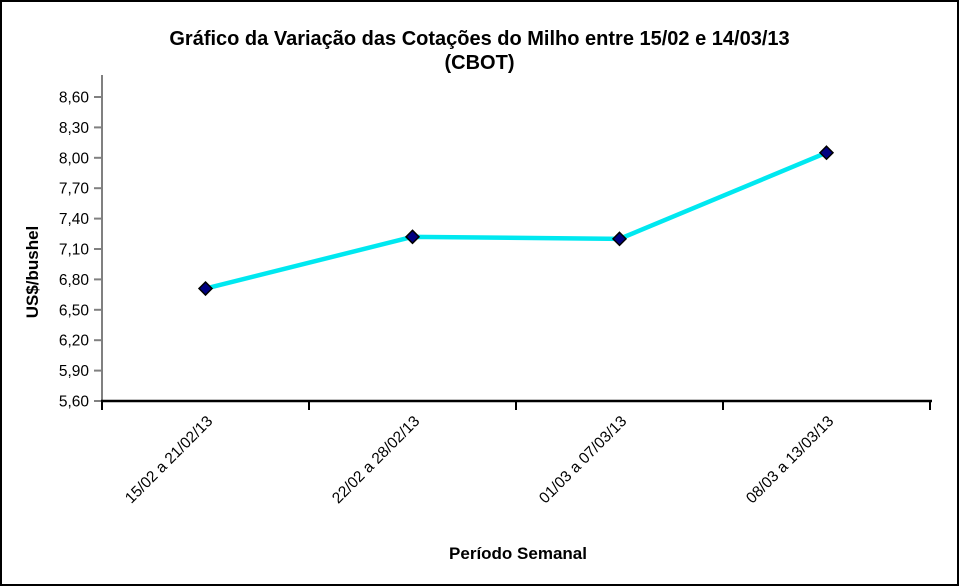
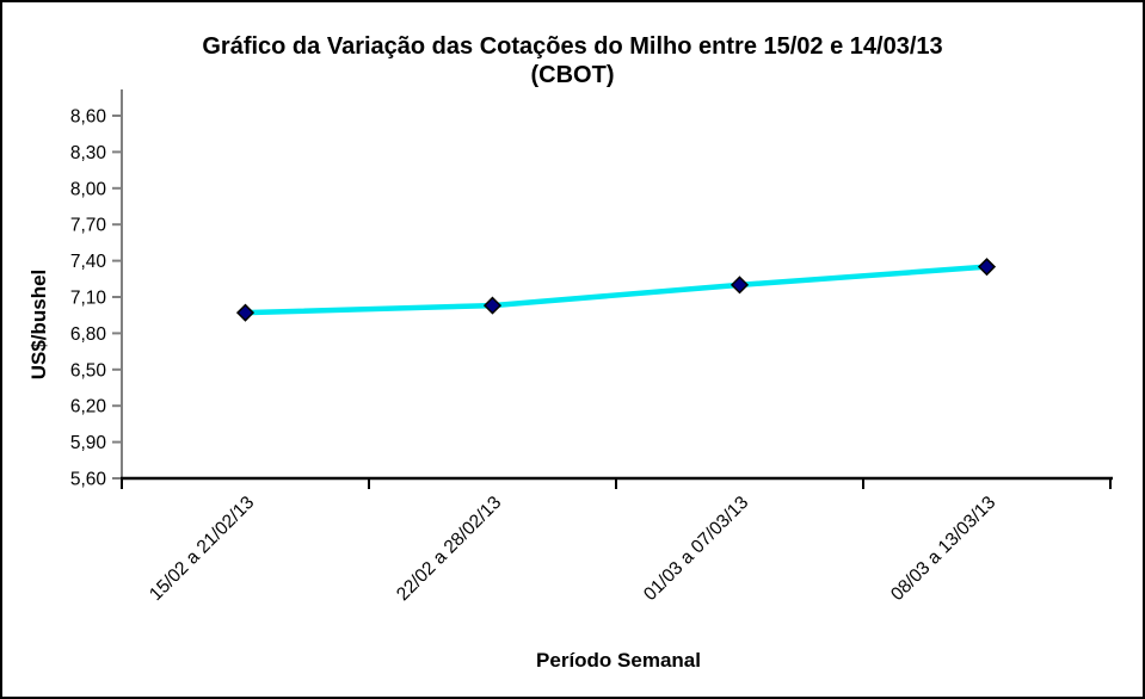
15/02 a 21/02/13: 6,71 -> 6,97
22/02 a 28/02/13: 7,22 -> 7,03
08/03 a 13/03/13: 8,05 -> 7,35
